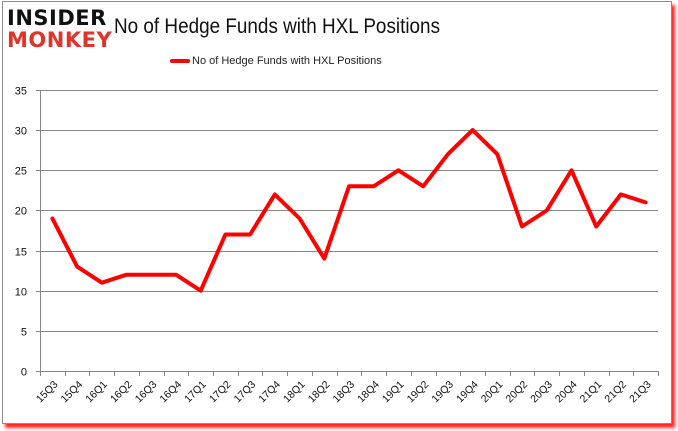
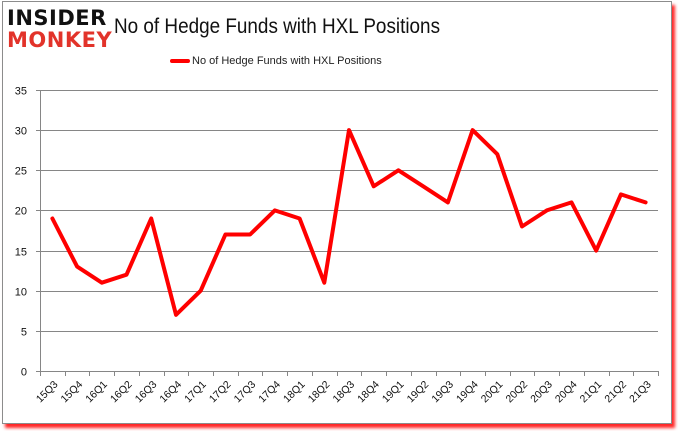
16Q3: 12 -> 19
16Q4: 12 -> 7
17Q4: 22 -> 20
18Q2: 14 -> 11
18Q3: 23 -> 30
19Q3: 27 -> 21
20Q4: 25 -> 21
21Q1: 18 -> 15
